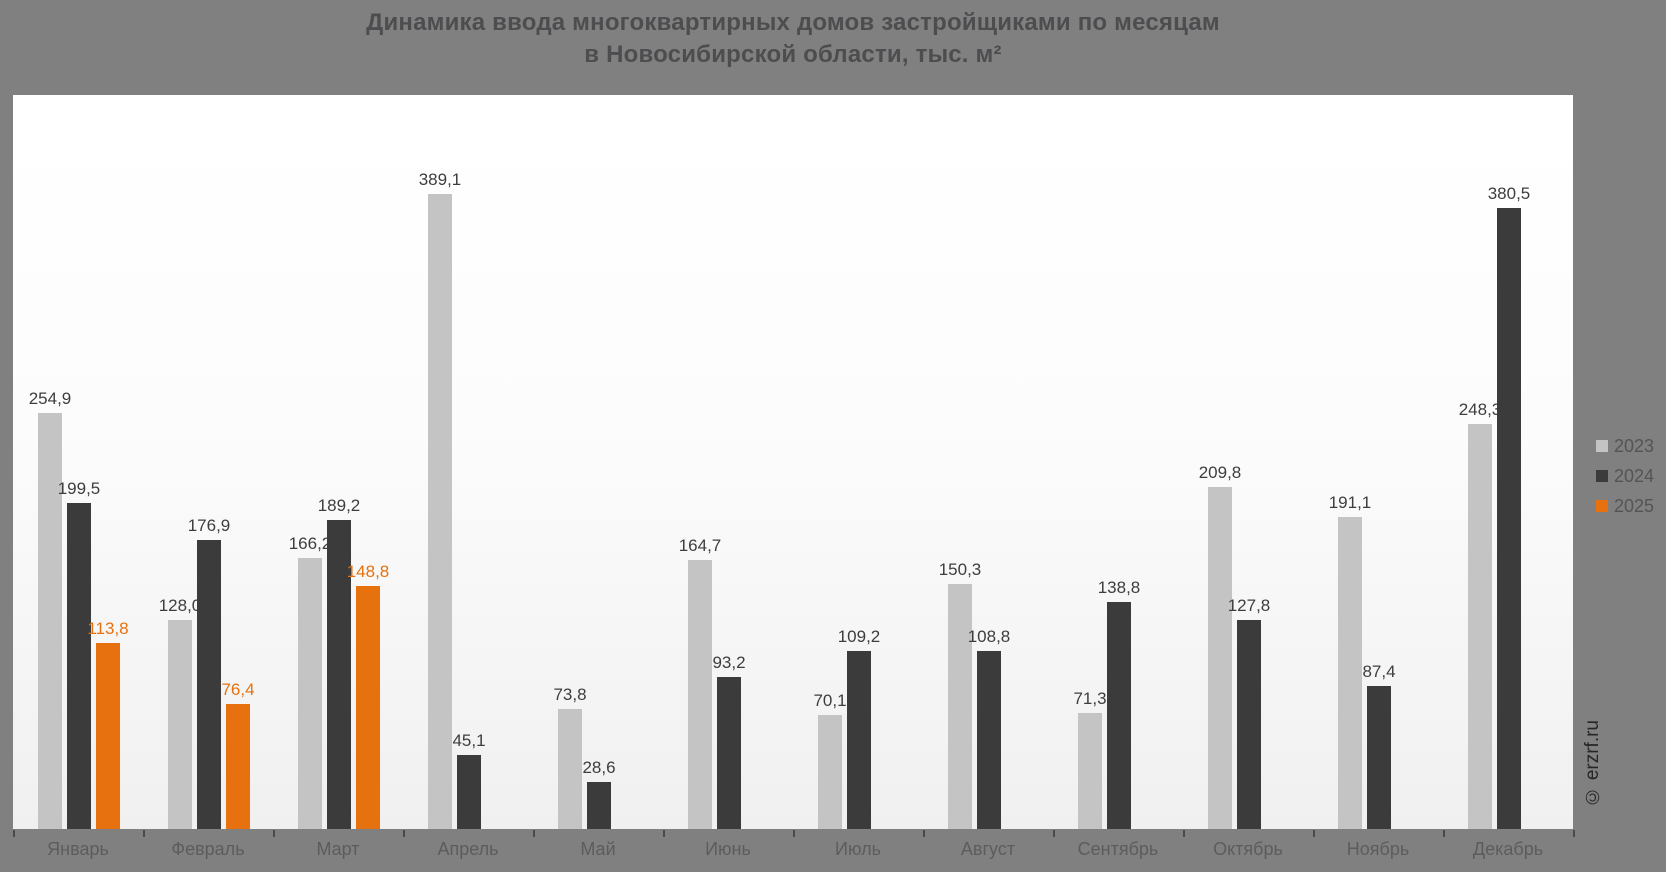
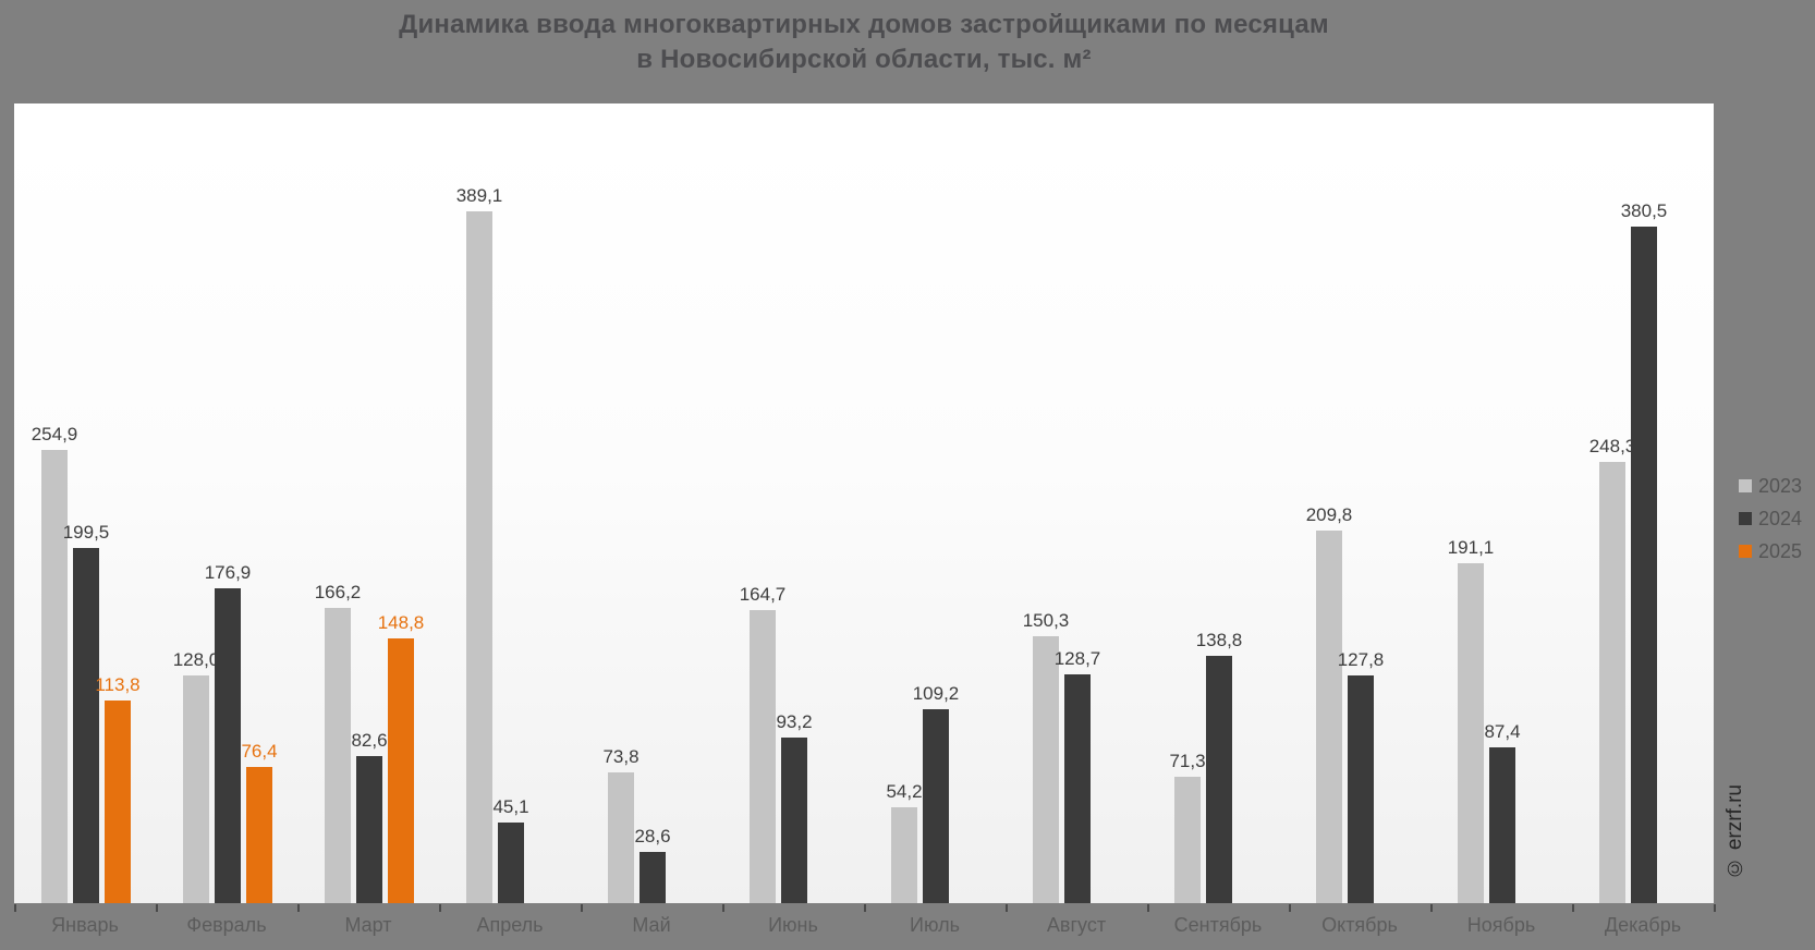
2024/Март: 189,2 -> 82,6
2023/Июль: 70,1 -> 54,2
2024/Август: 108,8 -> 128,7
